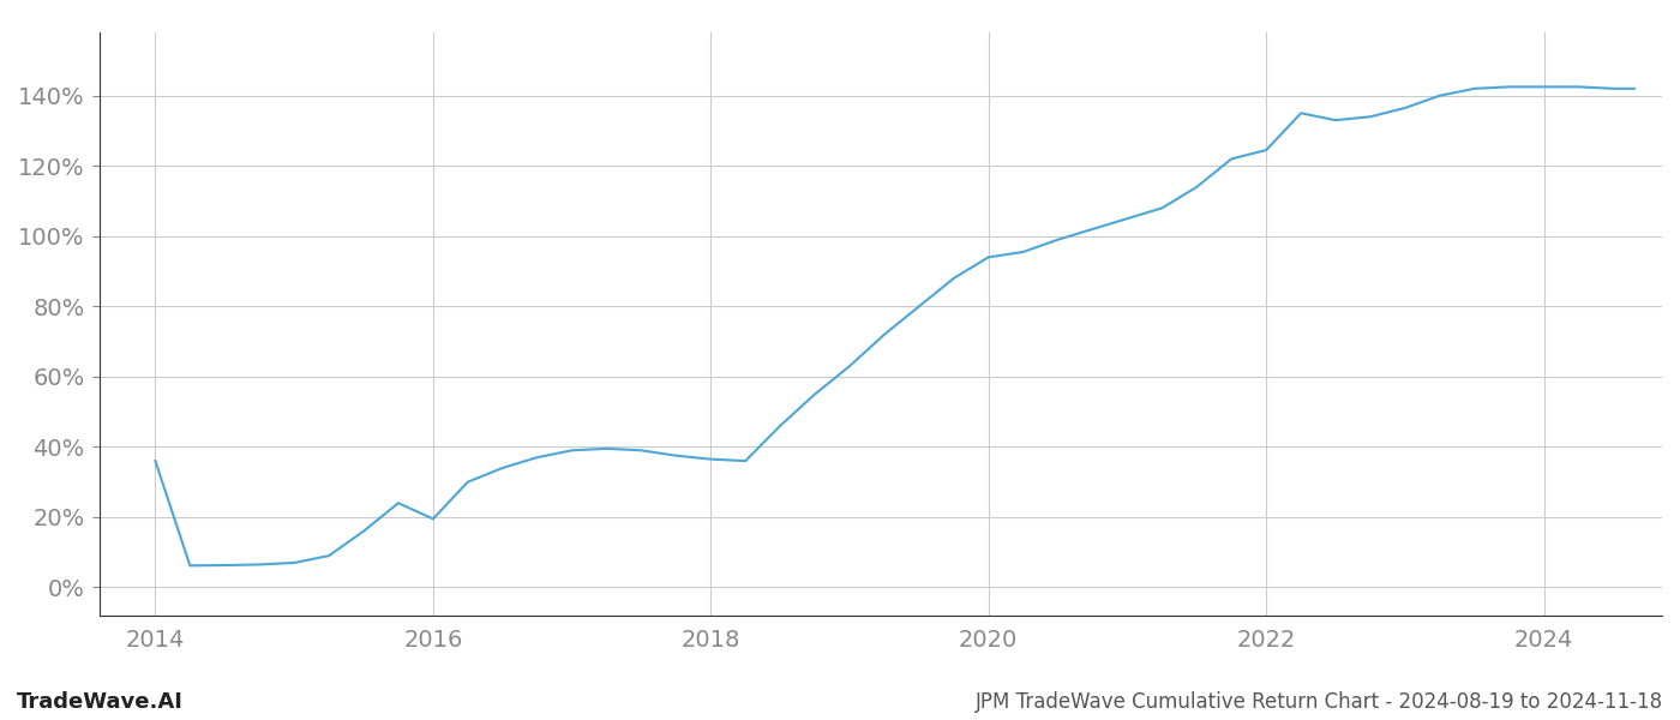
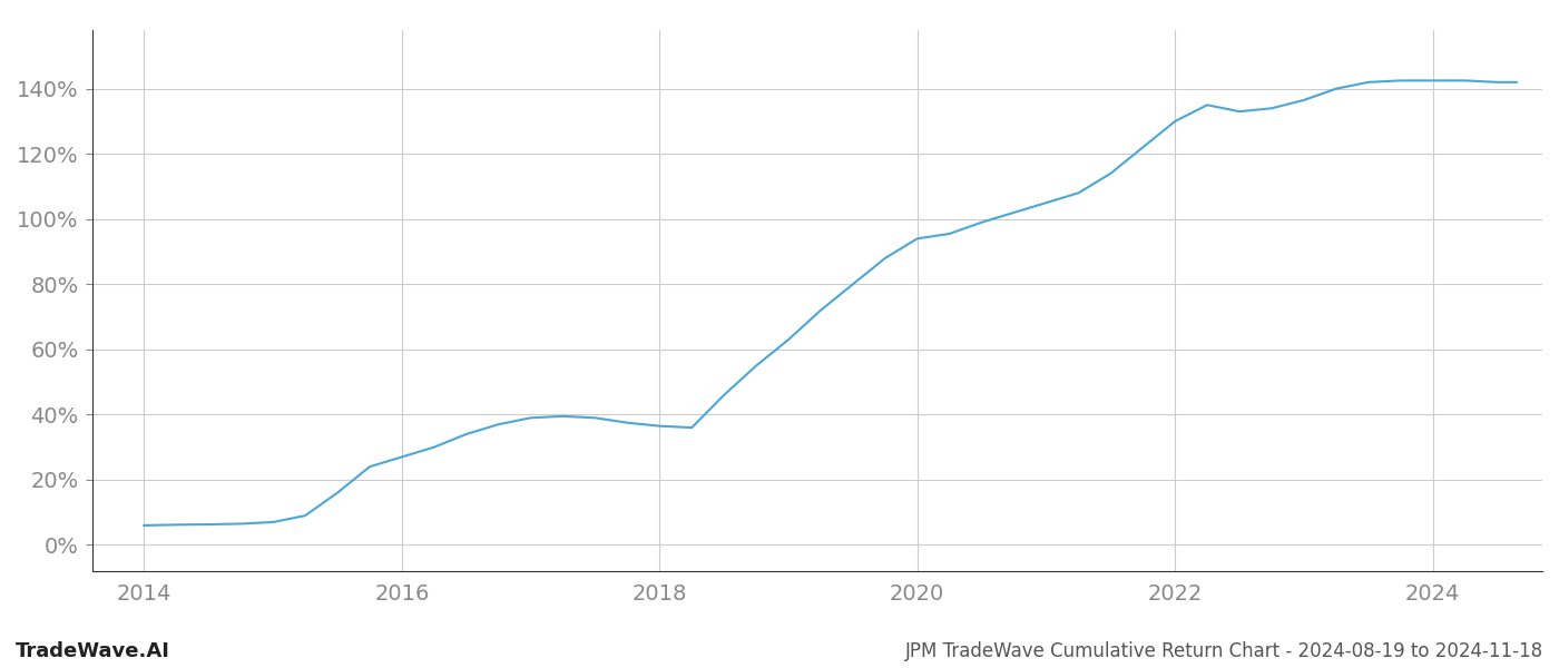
2014: 36.0% -> 6.0%
2016: 19.5% -> 27.0%
2022: 124.5% -> 130.0%
